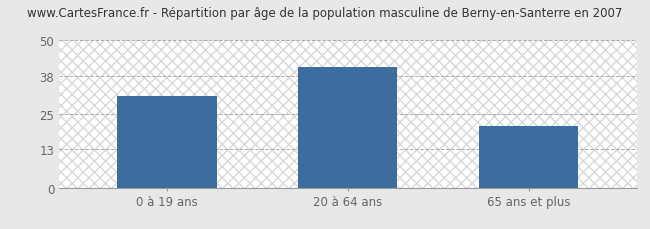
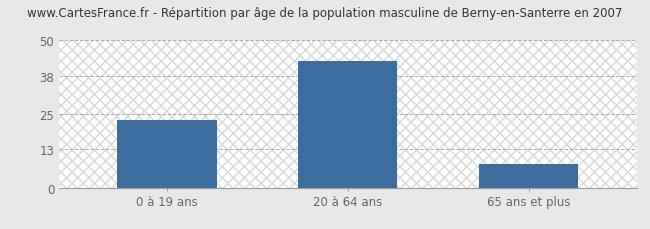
0 à 19 ans: 31 -> 23
20 à 64 ans: 41 -> 43
65 ans et plus: 21 -> 8
